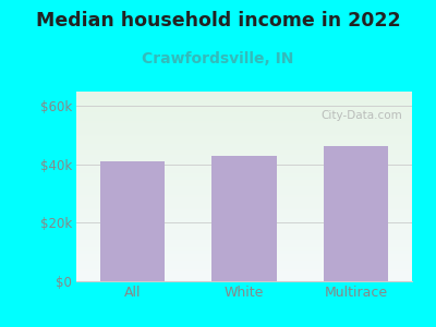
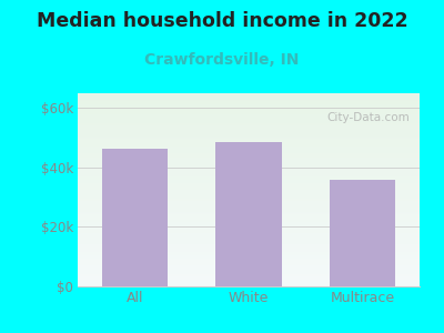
All: $41.0k -> $46.5k
White: $43.0k -> $48.5k
Multirace: $46.5k -> $36.0k
